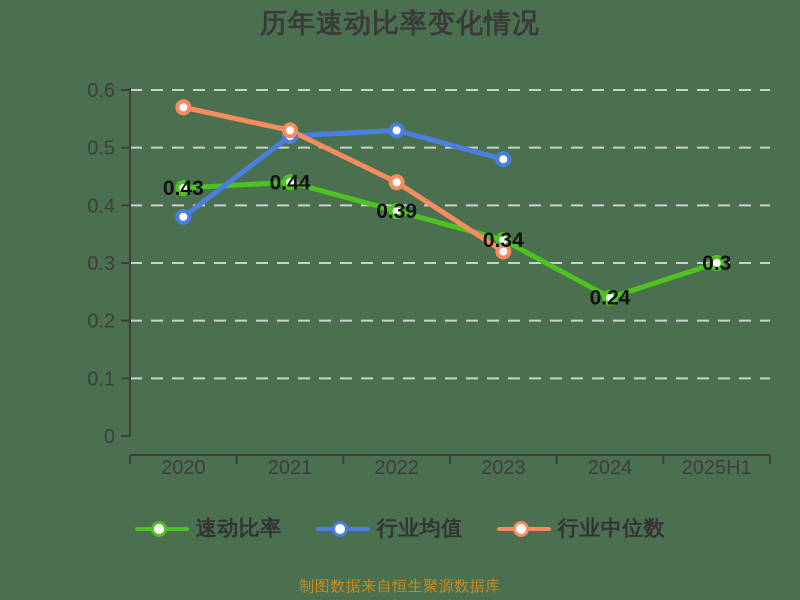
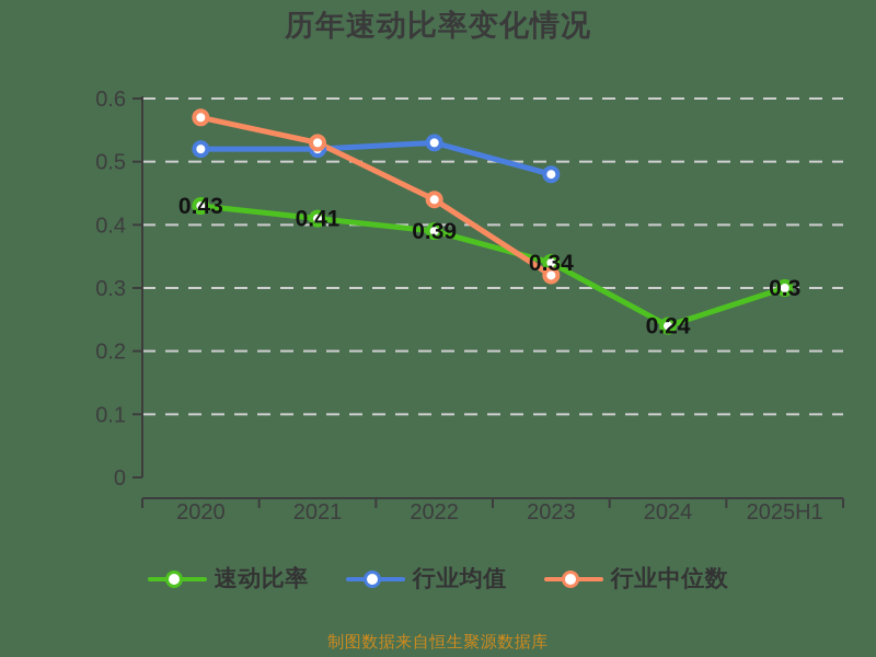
行业均值/2020: 0.38 -> 0.52
速动比率/2021: 0.44 -> 0.41
